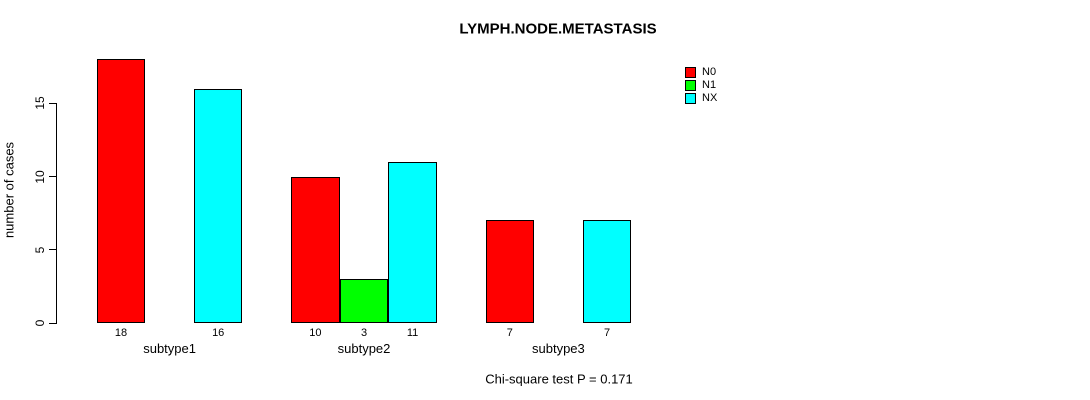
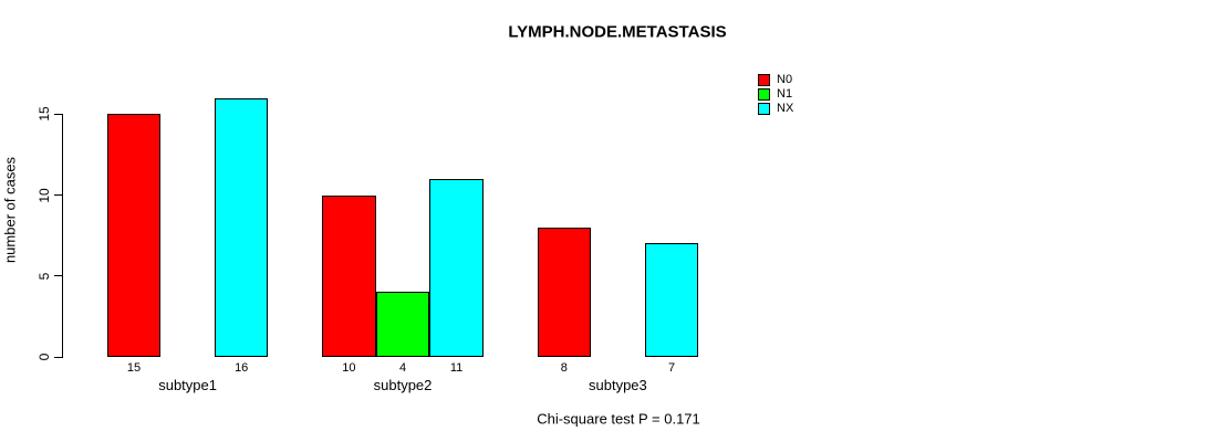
N0/subtype1: 18 -> 15
N1/subtype2: 3 -> 4
N0/subtype3: 7 -> 8
